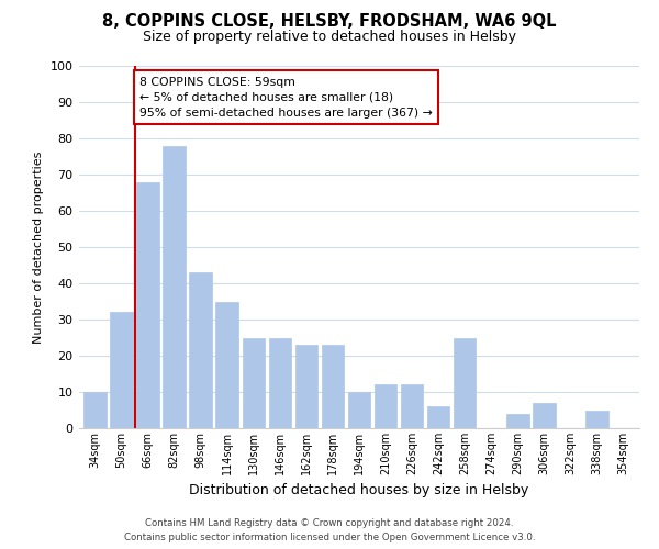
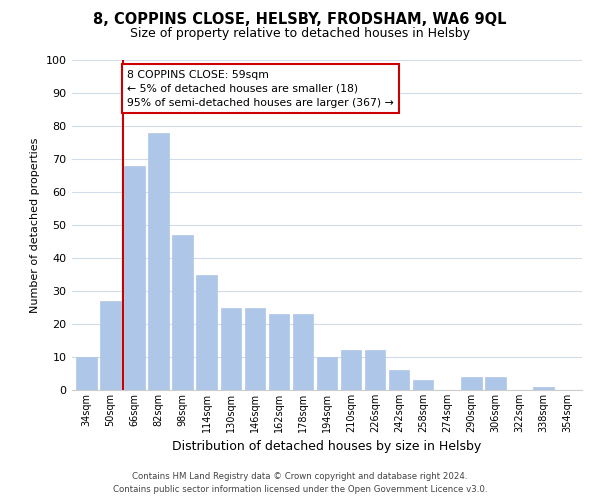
50sqm: 32 -> 27
98sqm: 43 -> 47
258sqm: 25 -> 3
306sqm: 7 -> 4
338sqm: 5 -> 1
